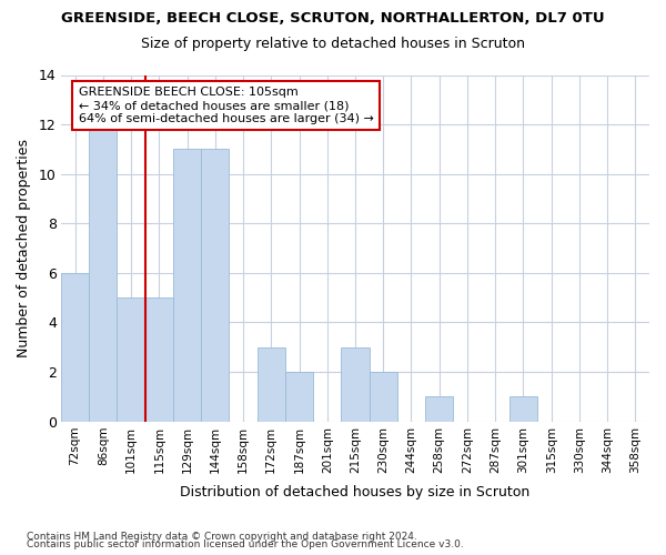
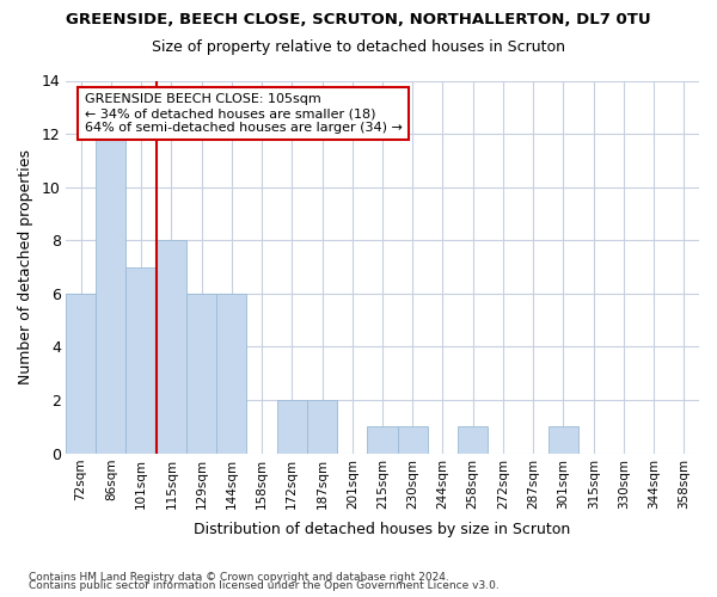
101sqm: 5 -> 7
115sqm: 5 -> 8
129sqm: 11 -> 6
144sqm: 11 -> 6
172sqm: 3 -> 2
215sqm: 3 -> 1
230sqm: 2 -> 1
